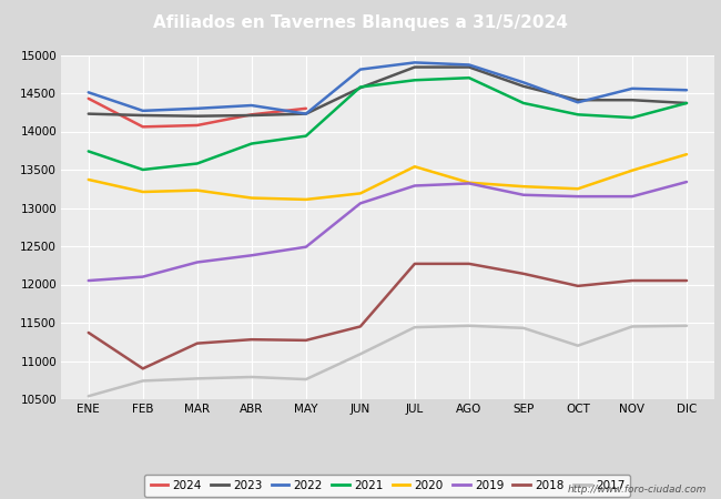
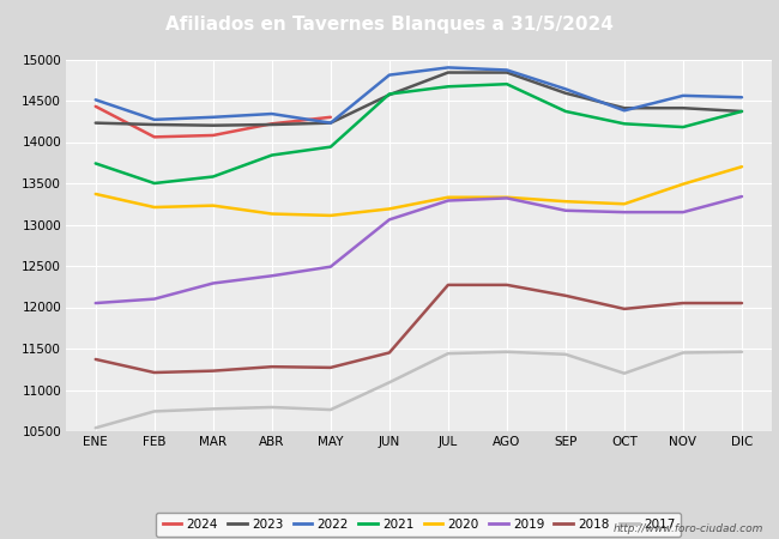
2018/FEB: 10900 -> 11210
2020/JUL: 13540 -> 13330
